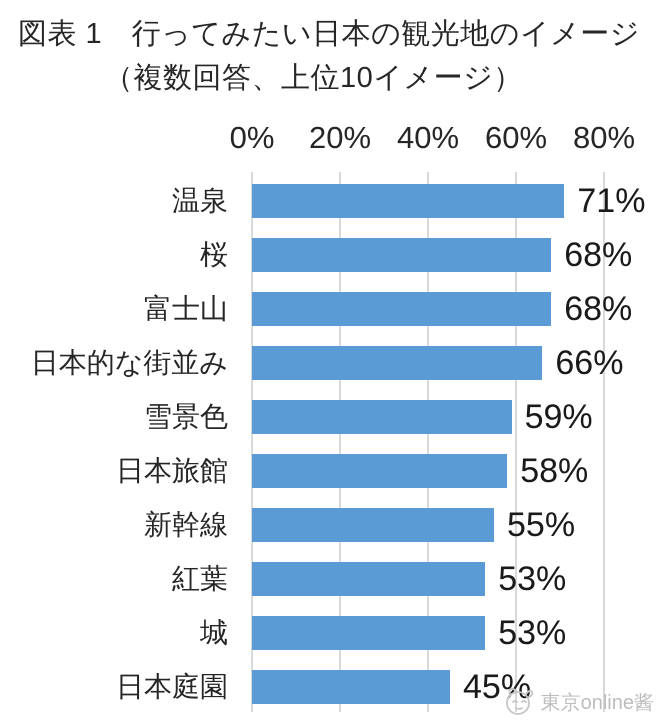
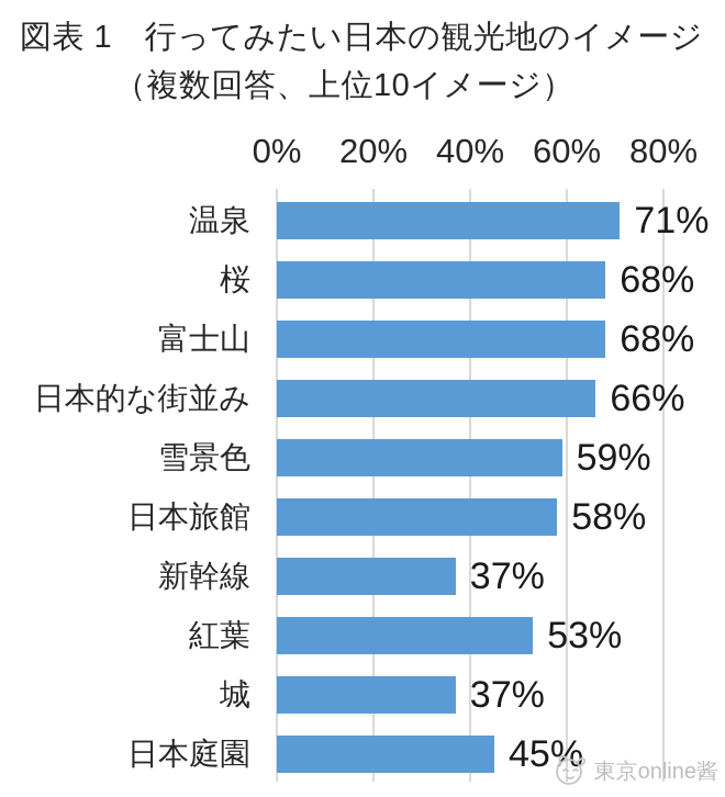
新幹線: 55% -> 37%
城: 53% -> 37%
